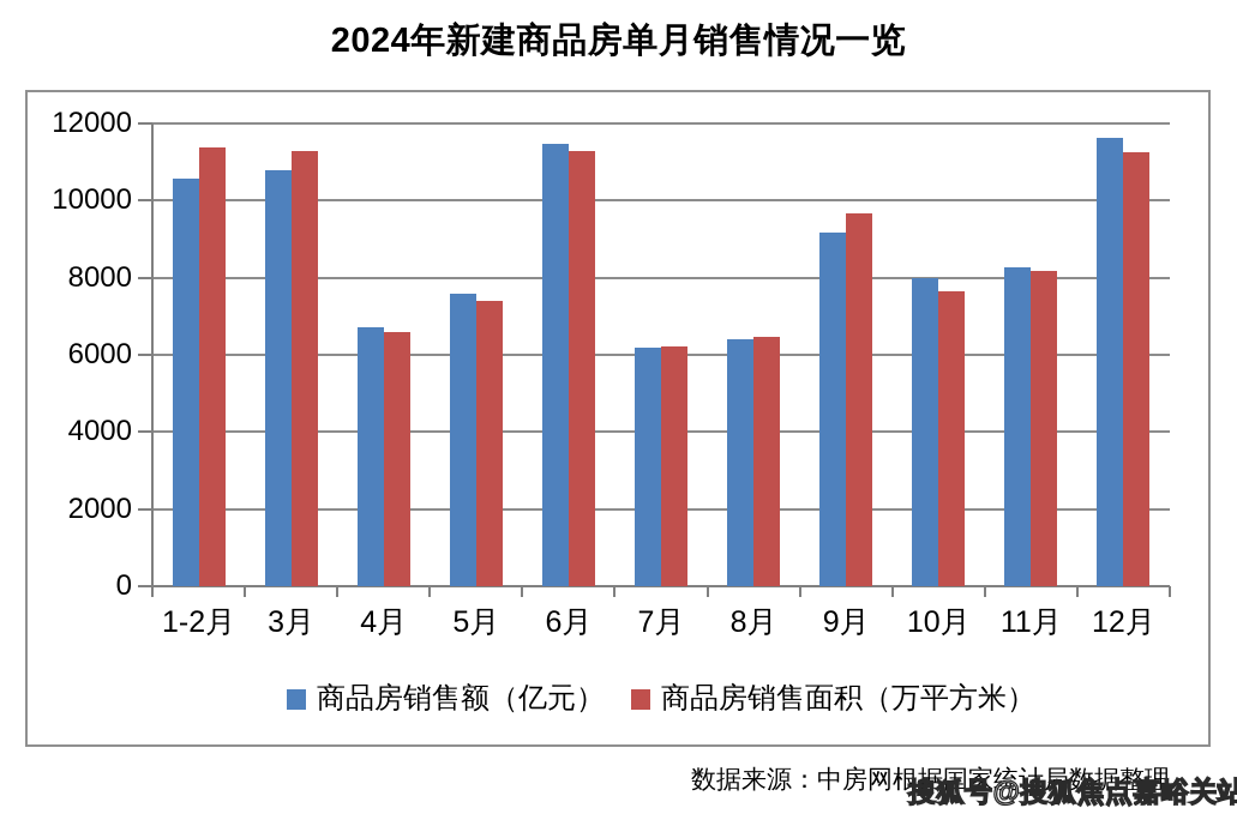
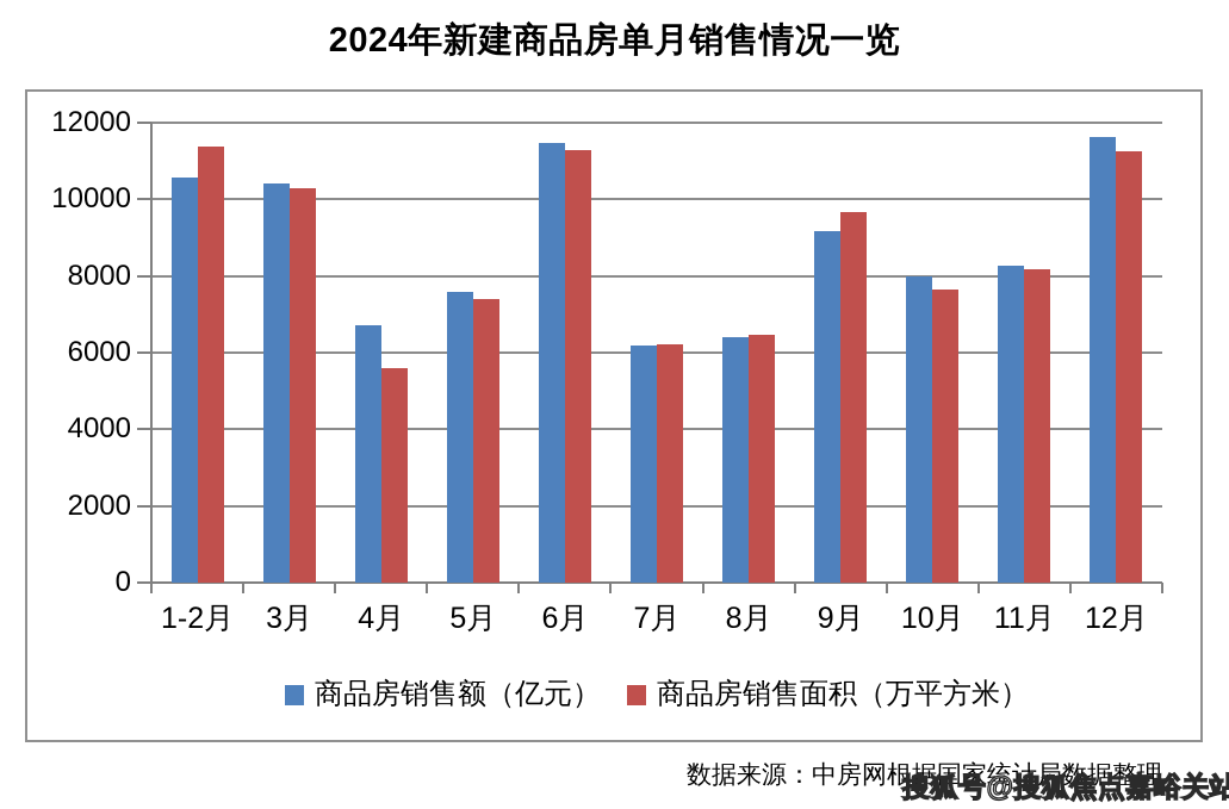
商品房销售额（亿元）/3月: 10800 -> 10400
商品房销售面积（万平方米）/3月: 11300 -> 10300
商品房销售面积（万平方米）/4月: 6600 -> 5600
